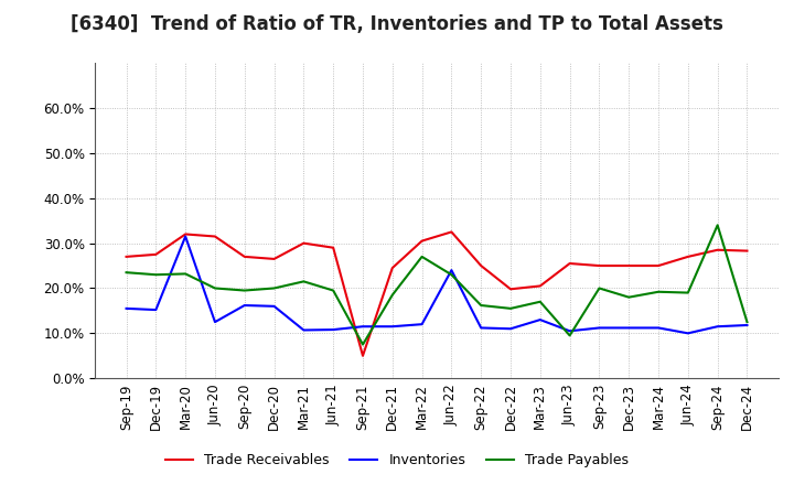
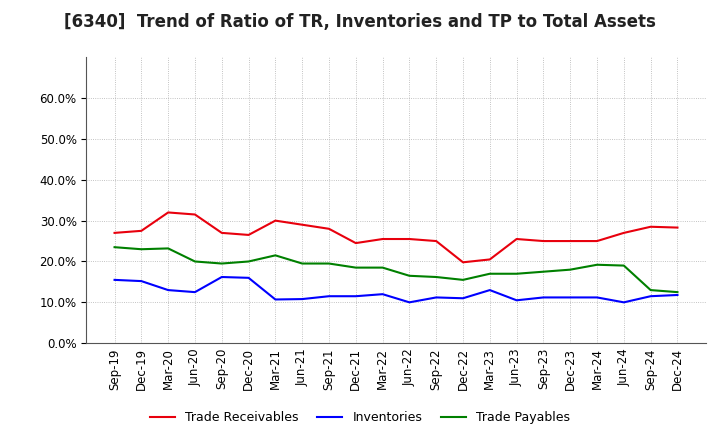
Inventories/Mar-20: 31.5% -> 13.0%
Trade Receivables/Sep-21: 5.0% -> 28.0%
Trade Payables/Sep-21: 7.5% -> 19.5%
Trade Receivables/Mar-22: 30.5% -> 25.5%
Trade Payables/Mar-22: 27.0% -> 18.5%
Trade Receivables/Jun-22: 32.5% -> 25.5%
Inventories/Jun-22: 24.0% -> 10.0%
Trade Payables/Jun-22: 23.0% -> 16.5%
Trade Payables/Jun-23: 9.5% -> 17.0%
Trade Payables/Sep-23: 20.0% -> 17.5%
Trade Payables/Sep-24: 34.0% -> 13.0%
